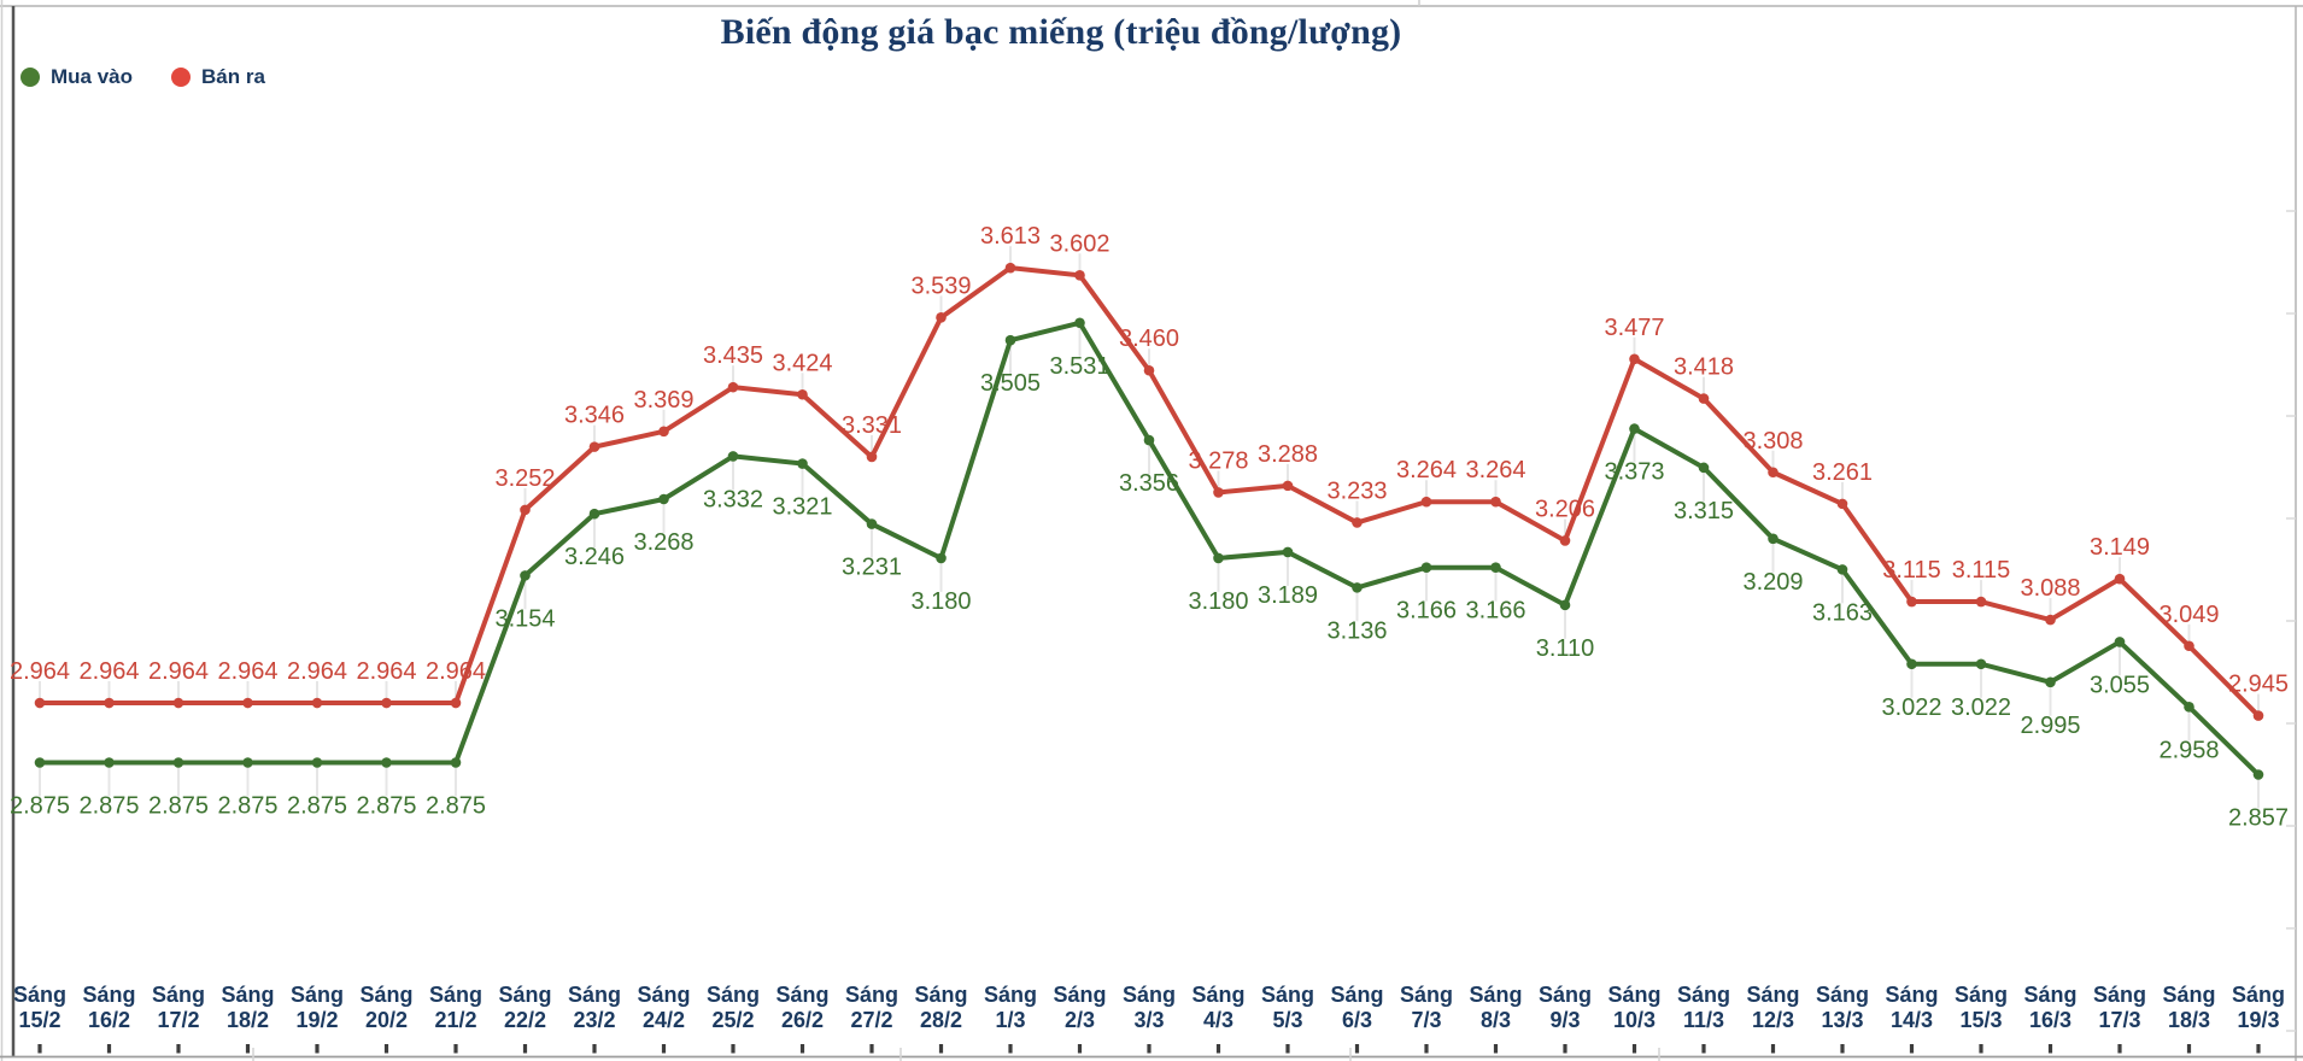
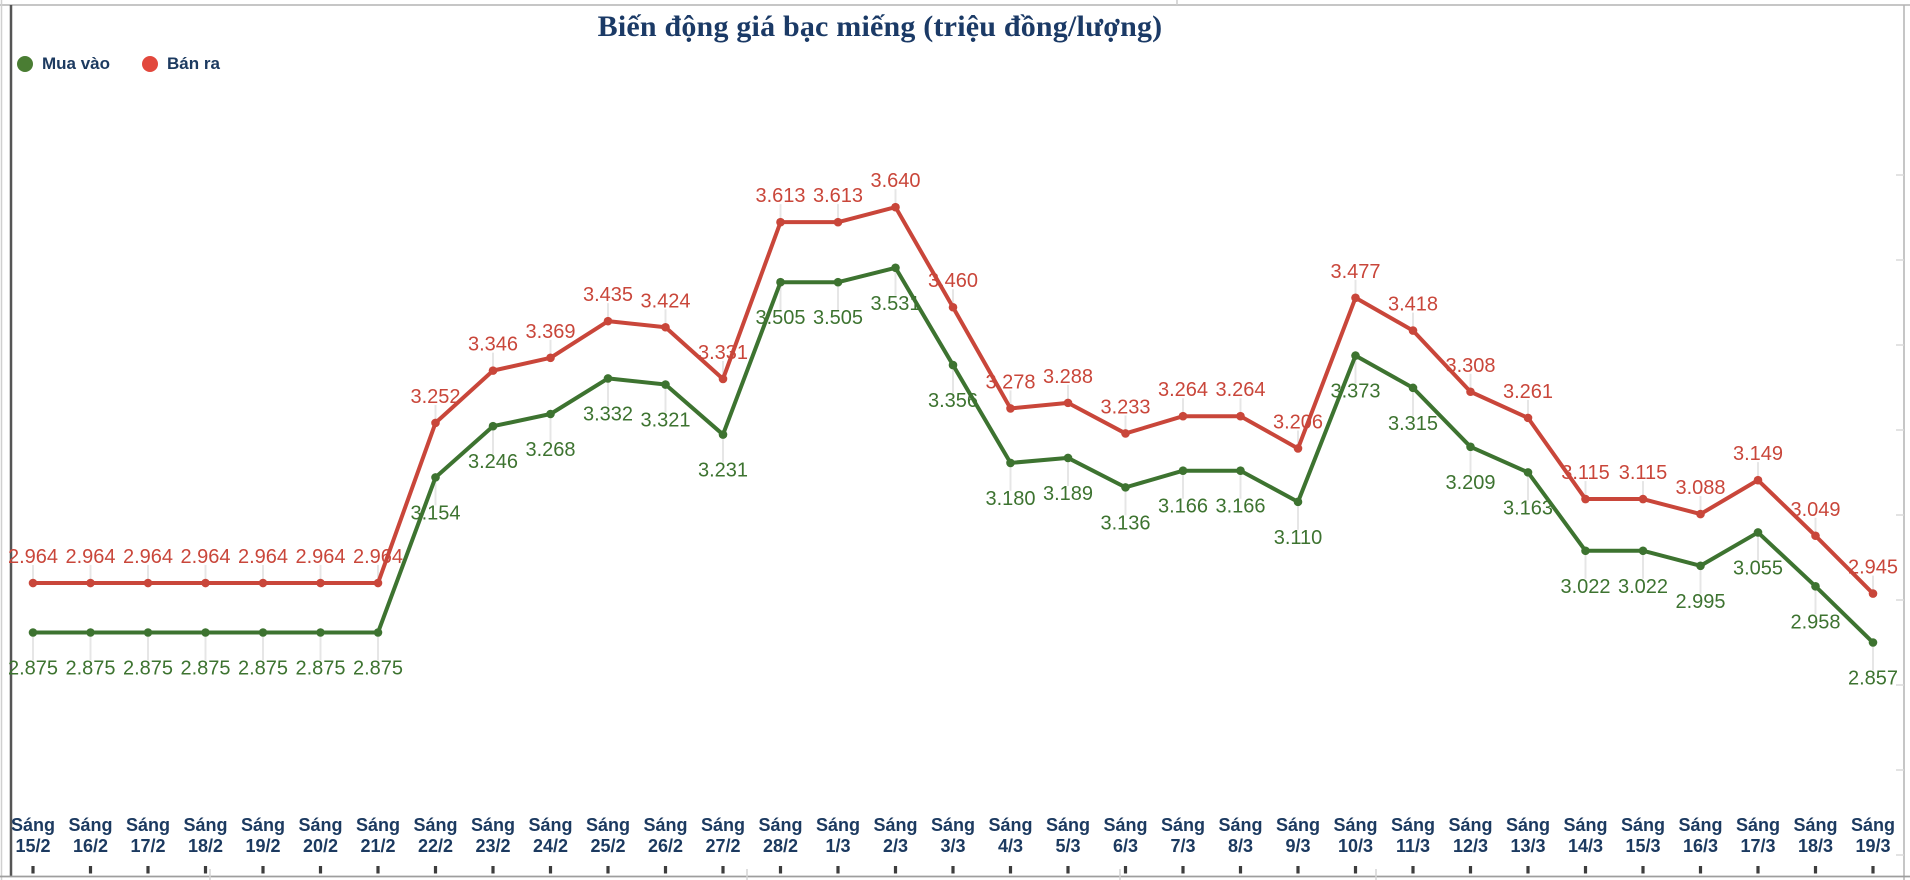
Mua vào/28/2: 3.180 -> 3.505
Bán ra/28/2: 3.539 -> 3.613
Bán ra/2/3: 3.602 -> 3.640
